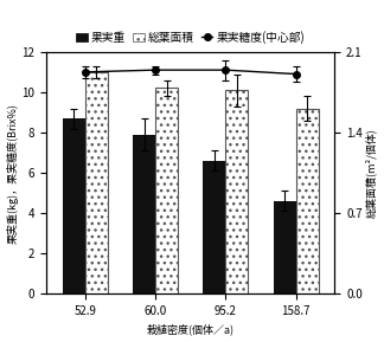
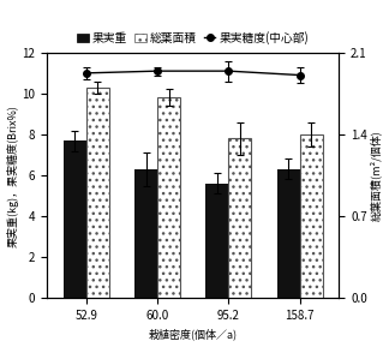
果実重/52.9: 8.7 -> 7.7
総葉面積/52.9: 11.0 -> 10.3
果実重/60.0: 7.9 -> 6.3
総葉面積/60.0: 10.2 -> 9.8
果実重/95.2: 6.6 -> 5.6
総葉面積/95.2: 10.1 -> 7.8
果実重/158.7: 4.6 -> 6.3
総葉面積/158.7: 9.2 -> 8.0
